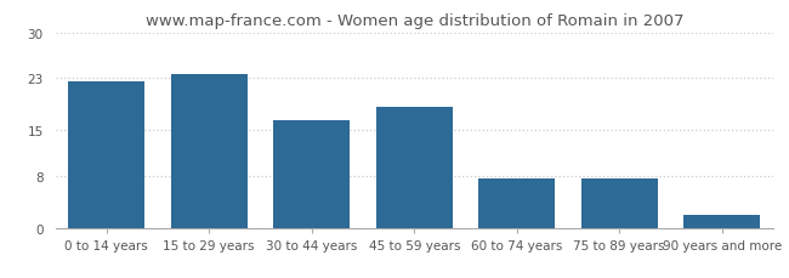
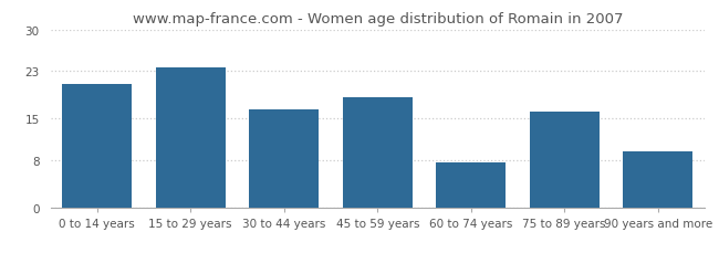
0 to 14 years: 22.5 -> 20.8
75 to 89 years: 7.5 -> 16.2
90 years and more: 2.0 -> 9.4
